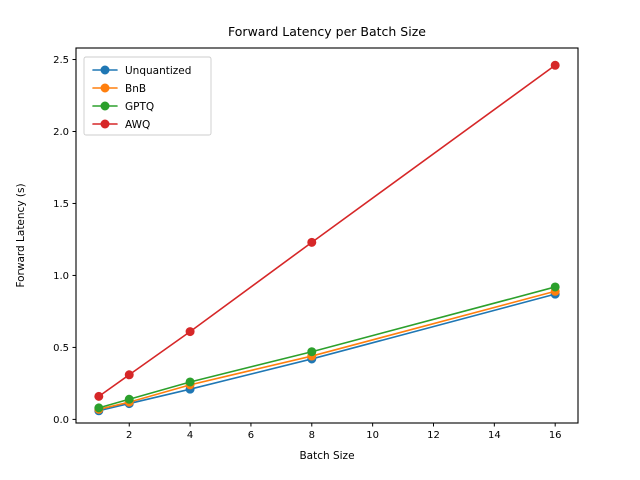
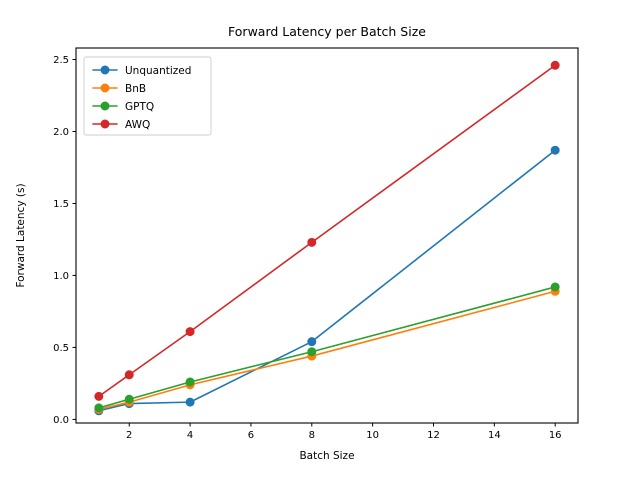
Unquantized/4: 0.21 -> 0.12
Unquantized/8: 0.42 -> 0.54
Unquantized/16: 0.87 -> 1.87
